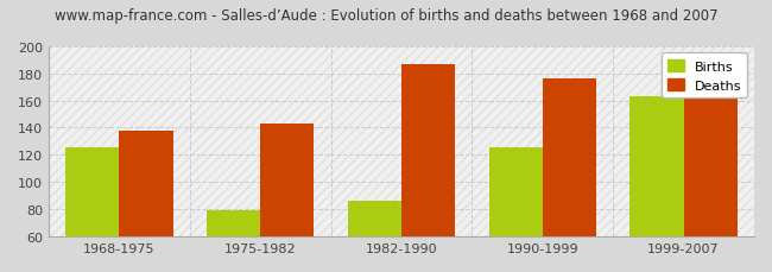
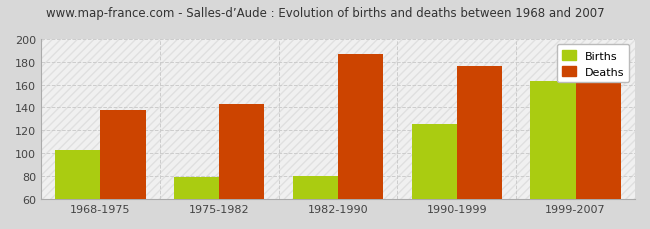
Births/1968-1975: 126 -> 103
Births/1982-1990: 86 -> 80
